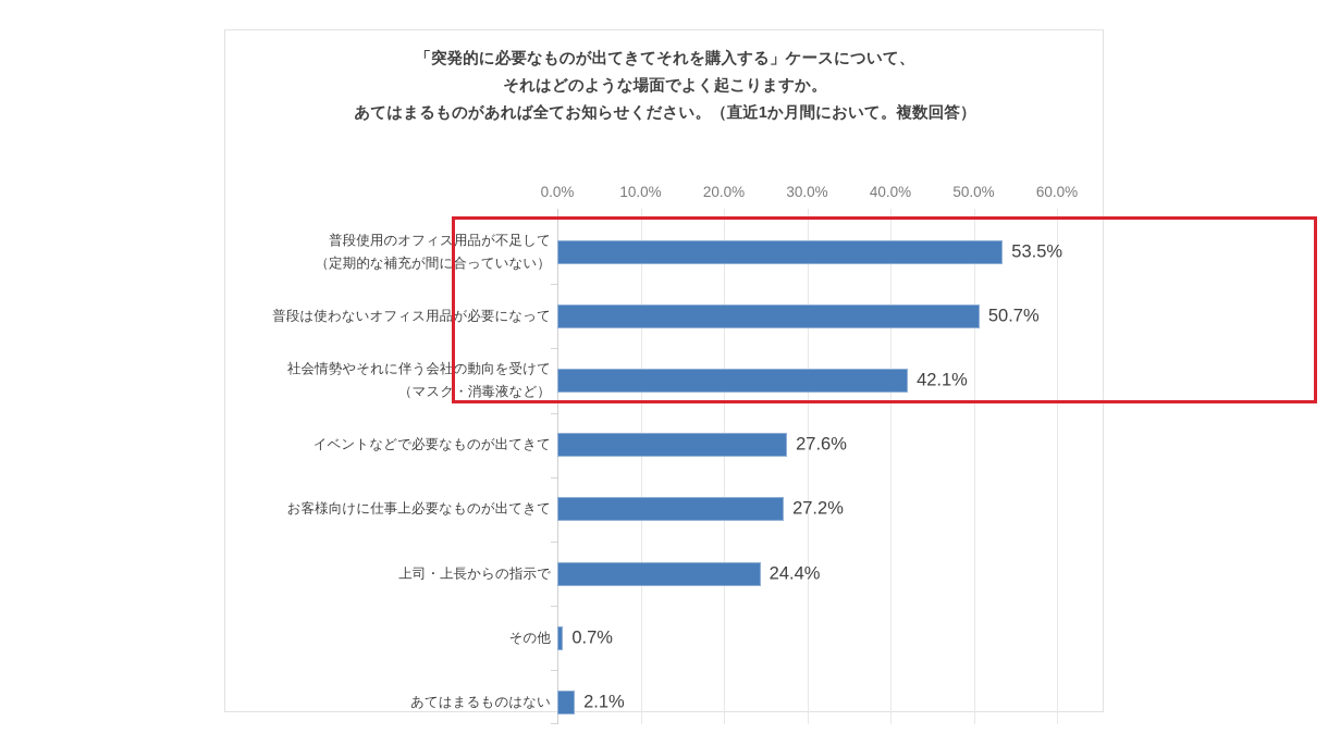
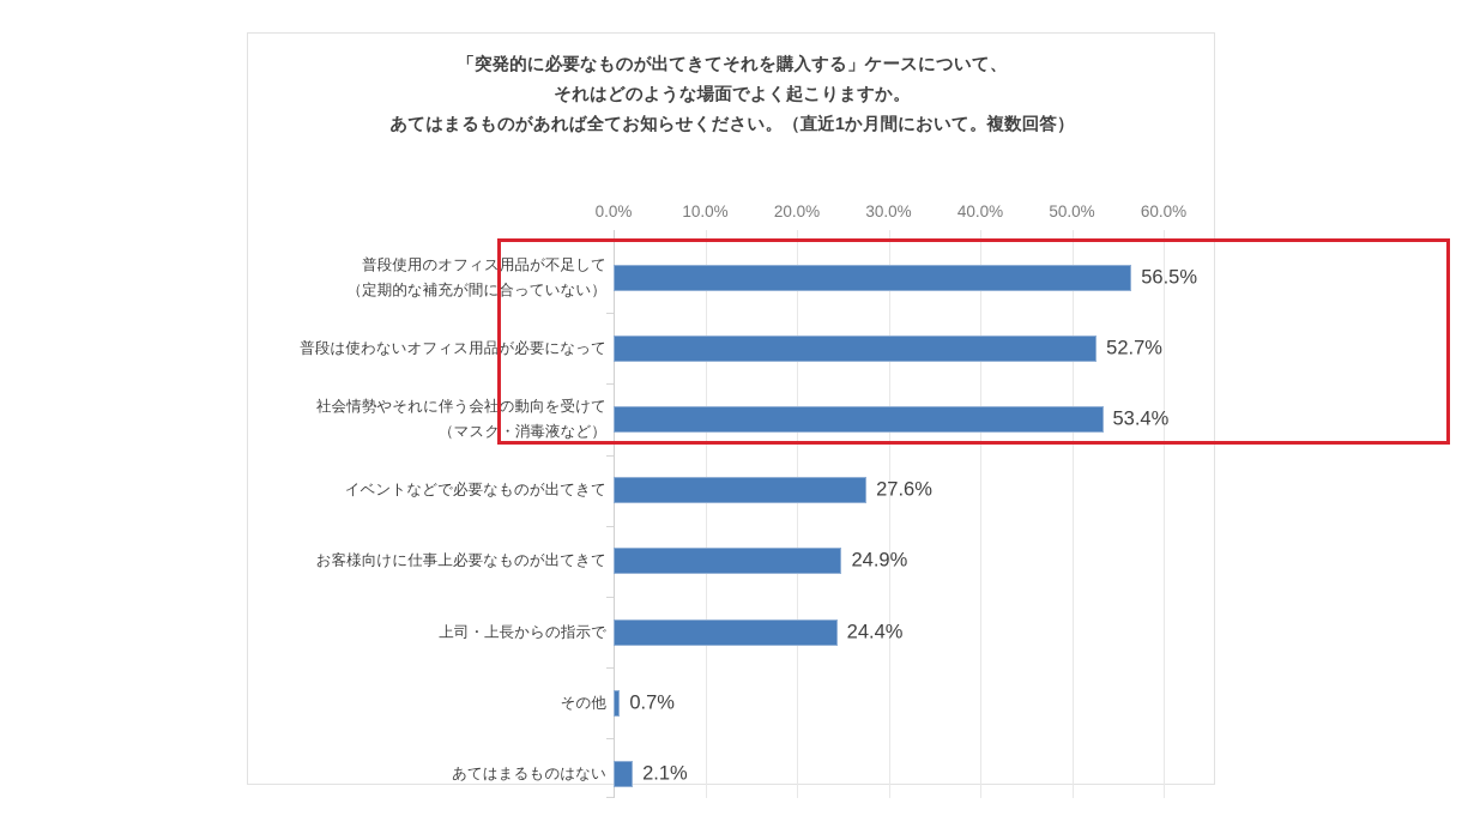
普段使用のオフィス用品が不足して（定期的な補充が間に合っていない）: 53.5% -> 56.5%
普段は使わないオフィス用品が必要になって: 50.7% -> 52.7%
社会情勢やそれに伴う会社の動向を受けて（マスク・消毒液など）: 42.1% -> 53.4%
お客様向けに仕事上必要なものが出てきて: 27.2% -> 24.9%
